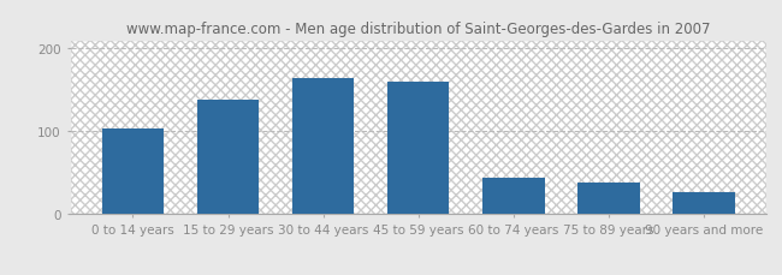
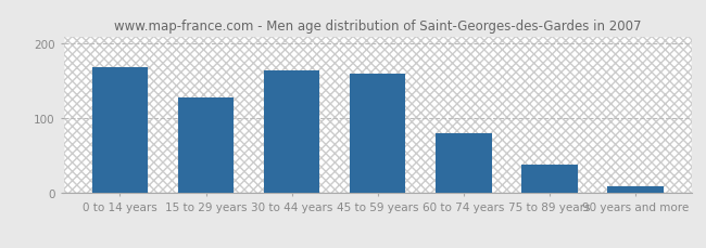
0 to 14 years: 104 -> 168
15 to 29 years: 138 -> 128
60 to 74 years: 44 -> 80
90 years and more: 26 -> 10
